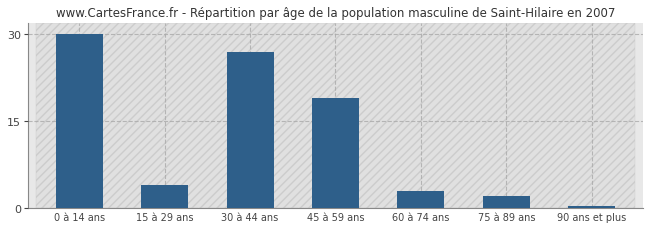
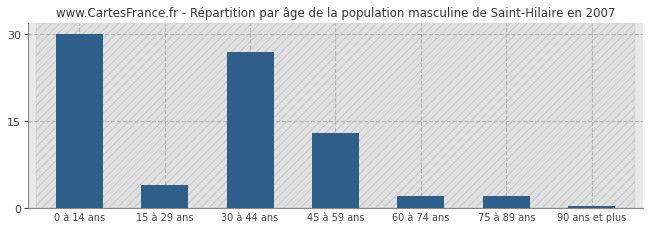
45 à 59 ans: 19.0 -> 13.0
60 à 74 ans: 3.0 -> 2.0
